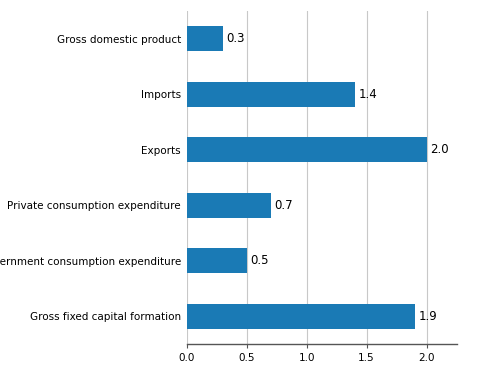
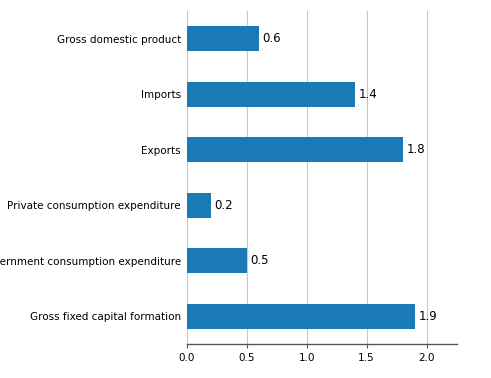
Gross domestic product: 0.3 -> 0.6
Exports: 2.0 -> 1.8
Private consumption expenditure: 0.7 -> 0.2
